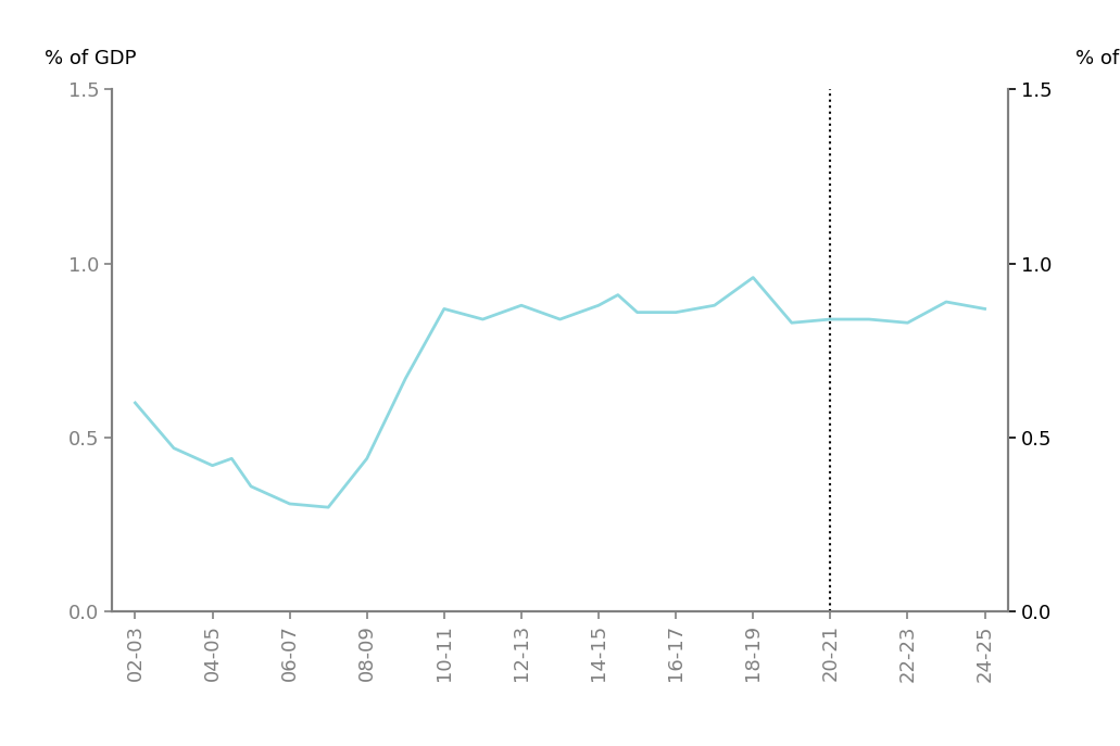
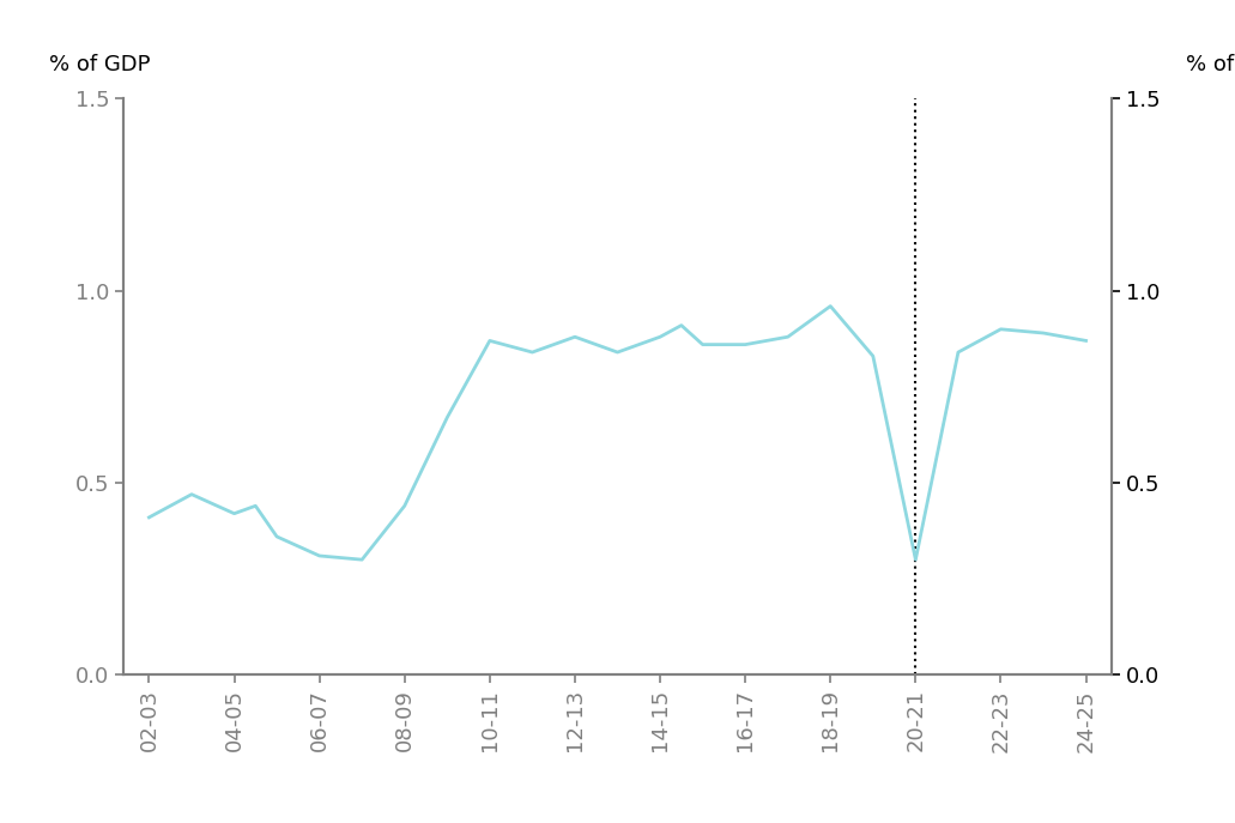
02-03: 0.60 -> 0.41
20-21: 0.84 -> 0.30
22-23: 0.83 -> 0.90
